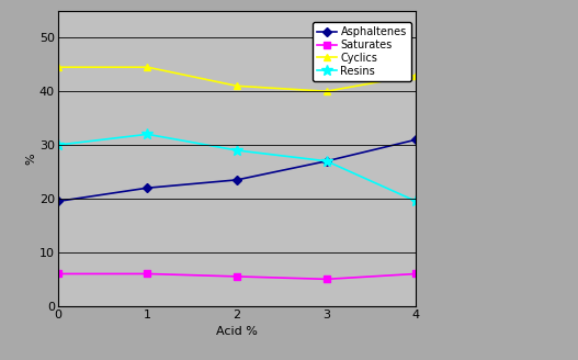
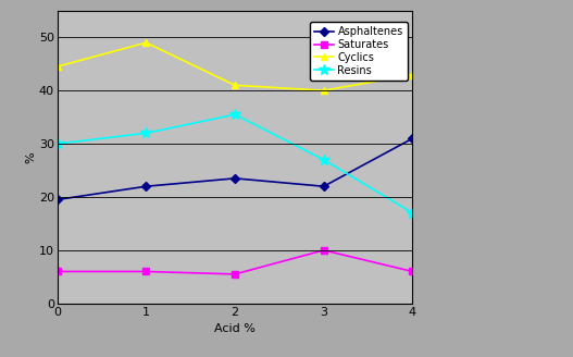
Cyclics/1: 44.5 -> 49.0
Resins/2: 29.0 -> 35.5
Asphaltenes/3: 27.0 -> 22.0
Saturates/3: 5.0 -> 10.0
Resins/4: 19.5 -> 17.0
